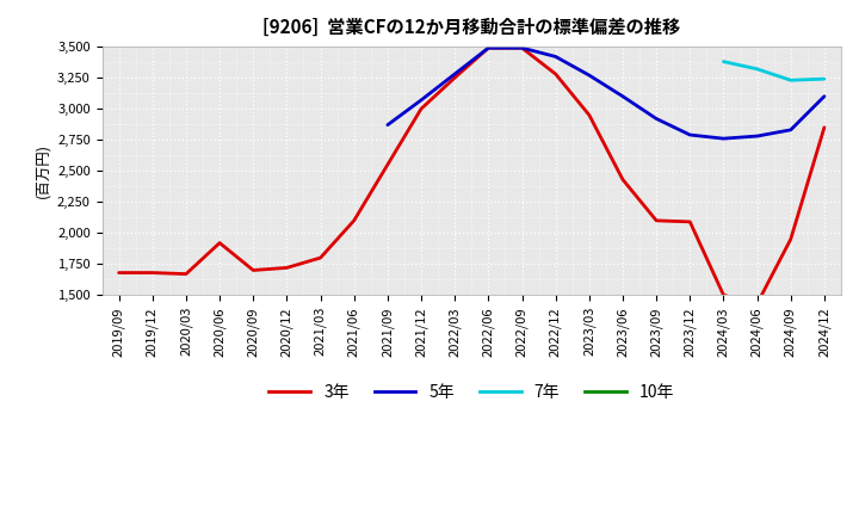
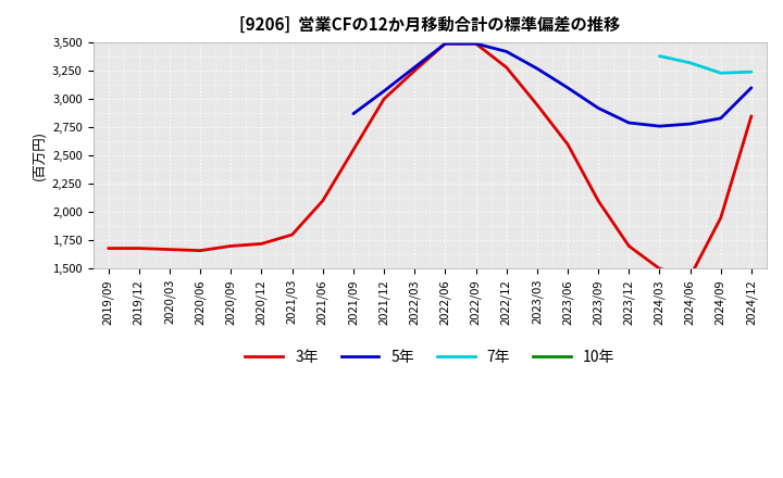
3年/2020/06: 1,920 -> 1,660
3年/2023/06: 2,430 -> 2,600
3年/2023/12: 2,090 -> 1,700
